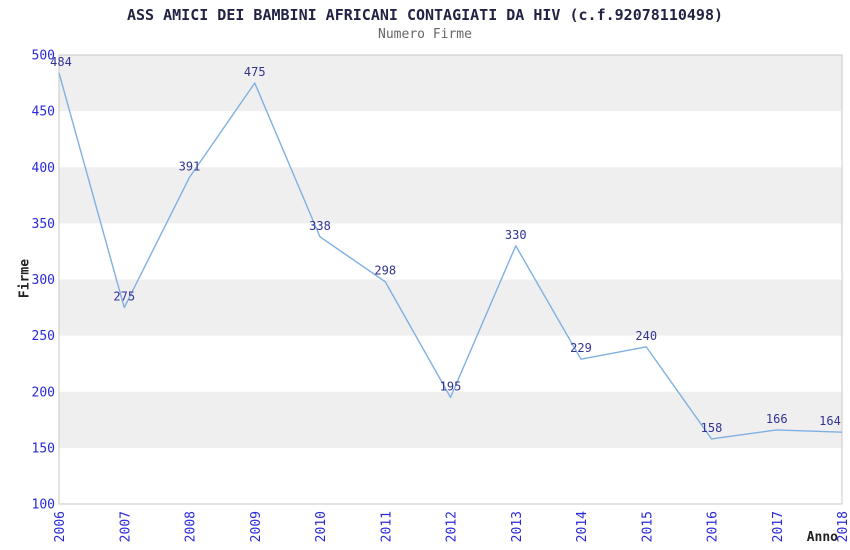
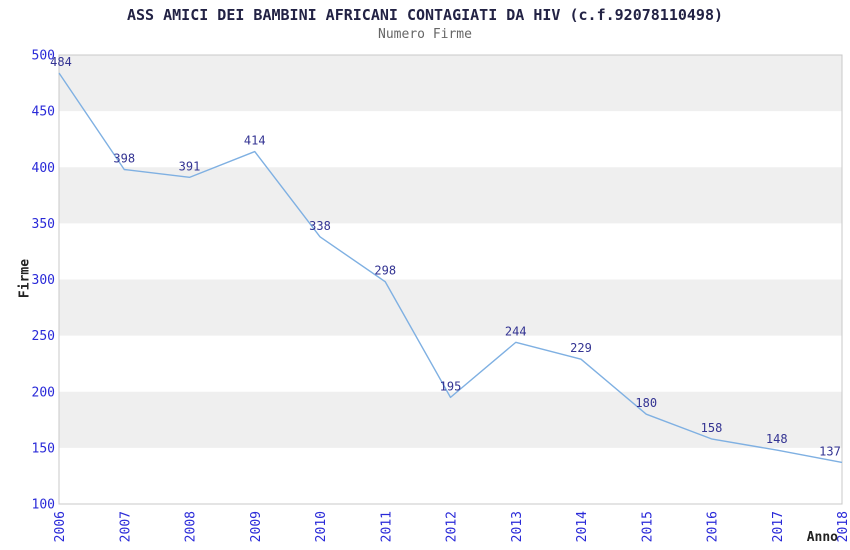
2007: 275 -> 398
2009: 475 -> 414
2013: 330 -> 244
2015: 240 -> 180
2017: 166 -> 148
2018: 164 -> 137
